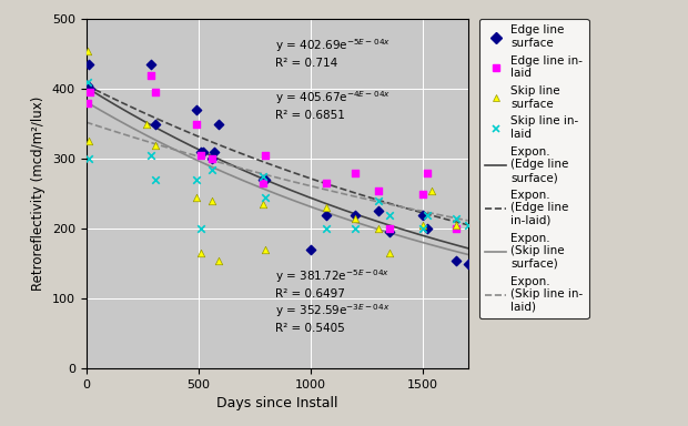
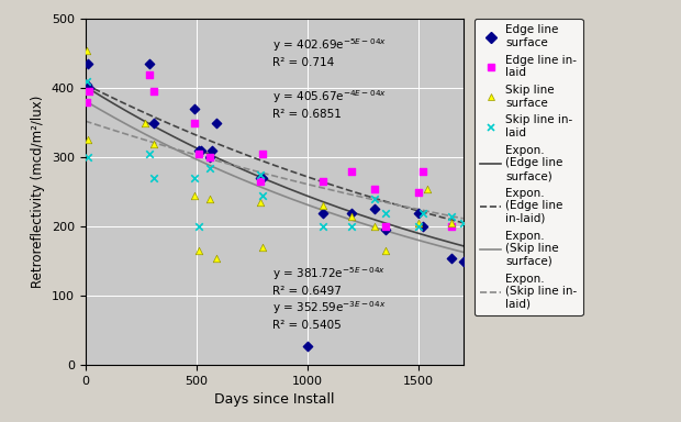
Edge line surface/1000: 170 -> 28
